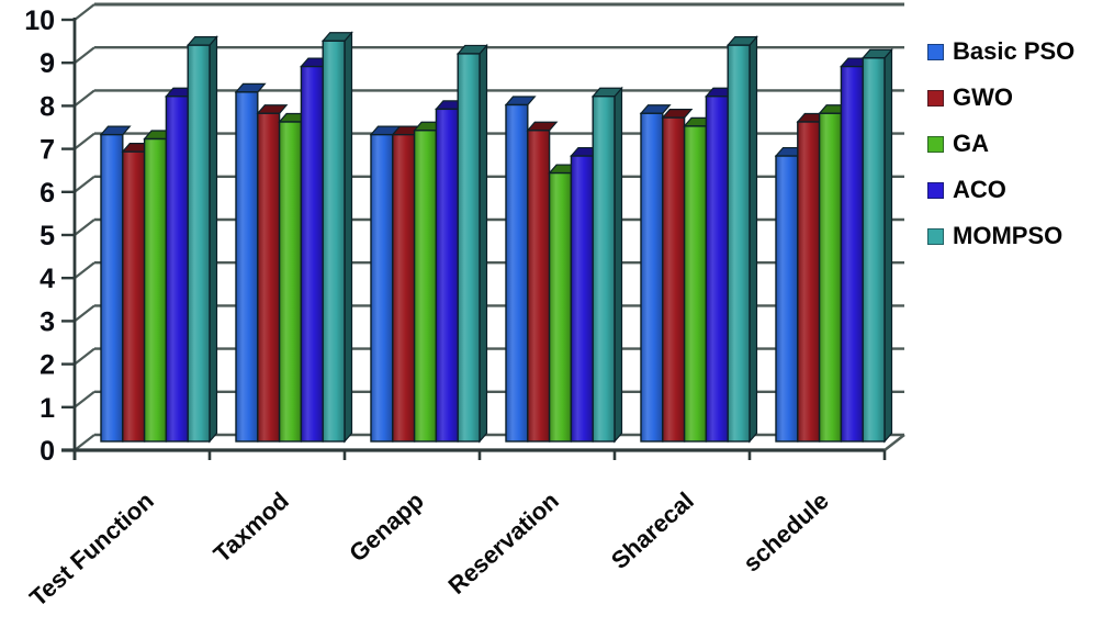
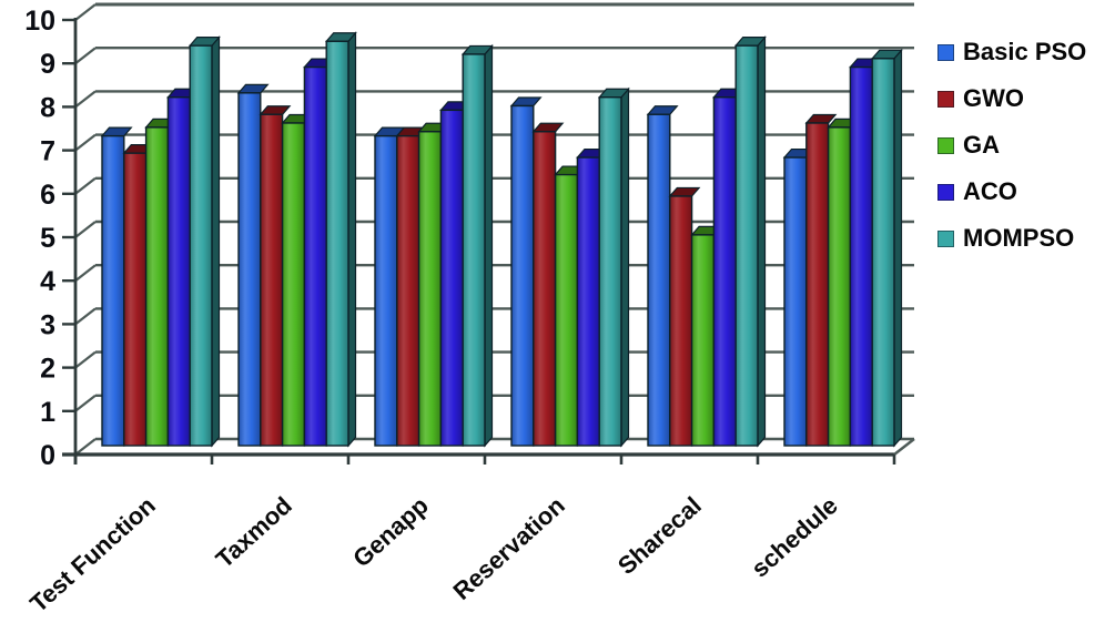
GA/Test Function: 7.1 -> 7.4
GWO/Sharecal: 7.6 -> 5.8
GA/Sharecal: 7.4 -> 4.9
GA/schedule: 7.7 -> 7.4
